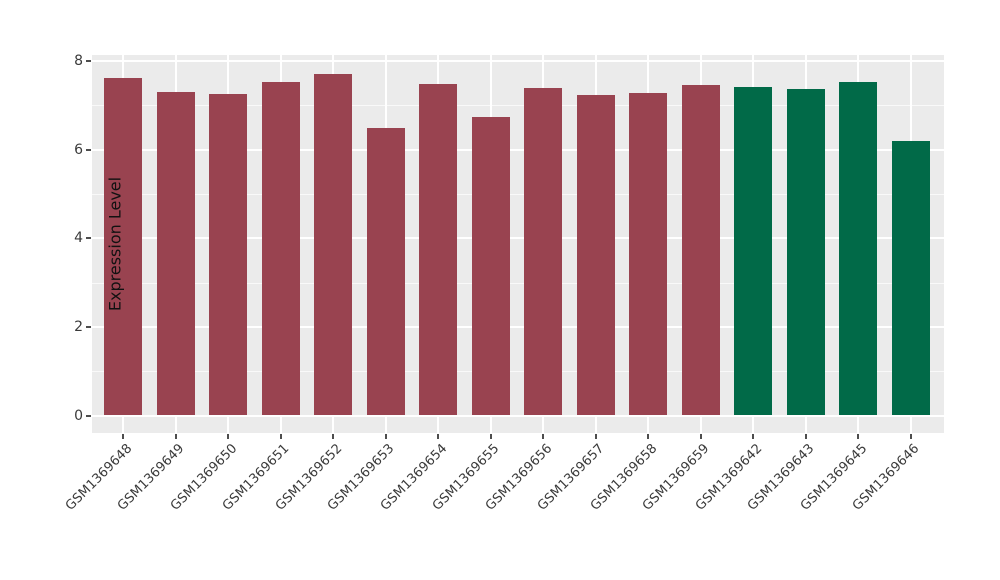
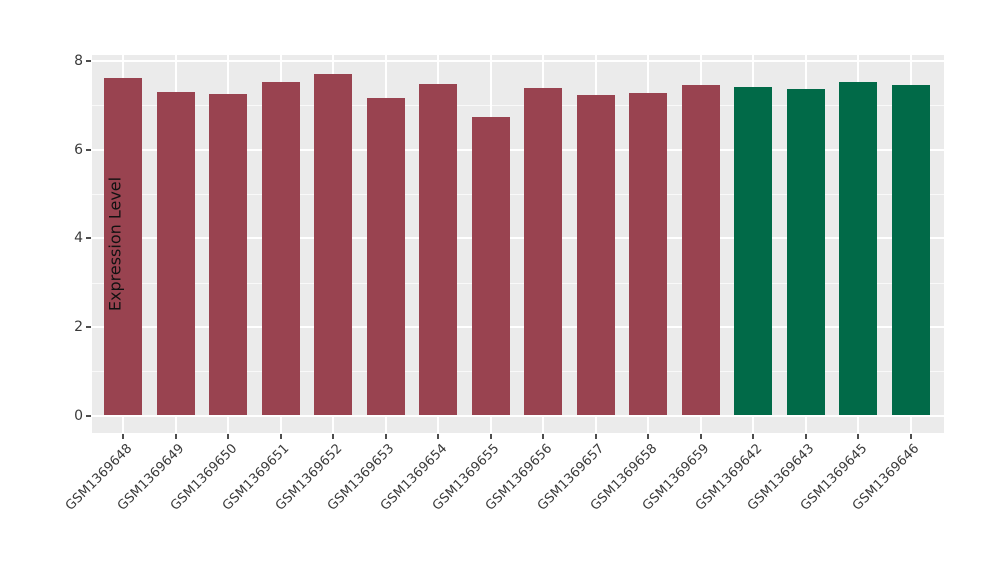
GSM1369653: 6.5 -> 7.2
GSM1369646: 6.2 -> 7.5
